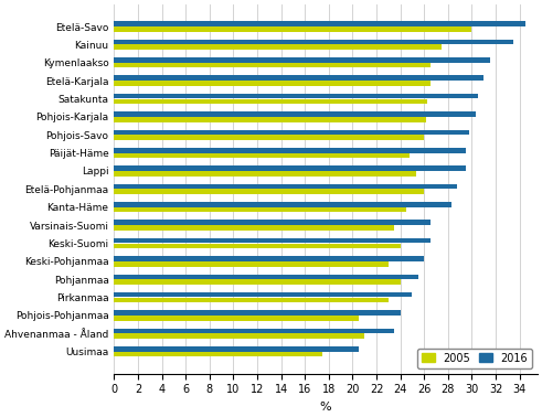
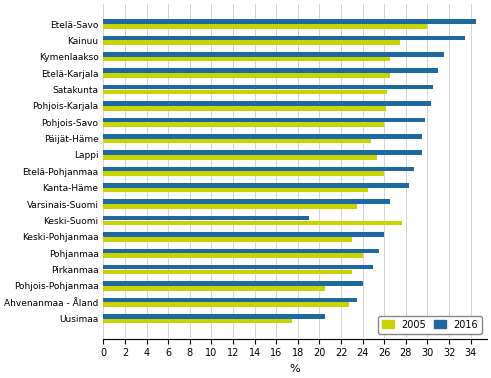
2016/Keski-Suomi: 26.5 -> 19.0
2005/Keski-Suomi: 24.0 -> 27.6
2005/Ahvenanmaa - Åland: 21.0 -> 22.7
